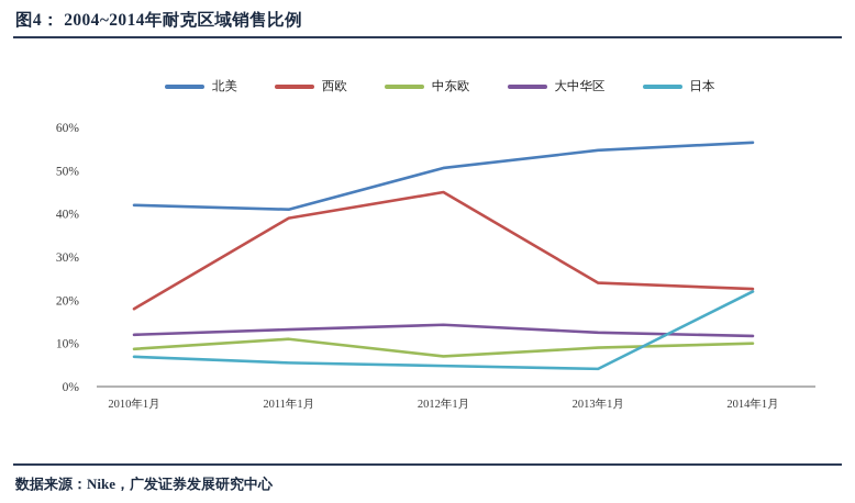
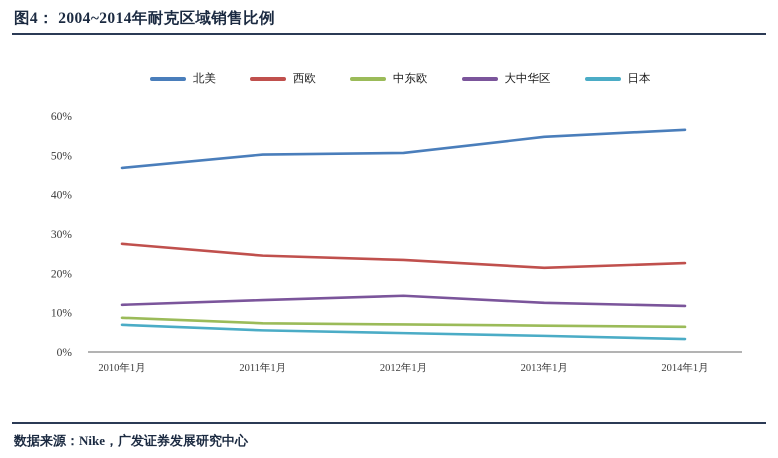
北美/2010年1月: 42% -> 47%
西欧/2010年1月: 18% -> 28%
北美/2011年1月: 41% -> 50%
西欧/2011年1月: 39% -> 24%
中东欧/2011年1月: 11% -> 7%
西欧/2012年1月: 45% -> 23%
西欧/2013年1月: 24% -> 21%
中东欧/2013年1月: 9% -> 7%
中东欧/2014年1月: 10% -> 6%
日本/2014年1月: 22% -> 3%
